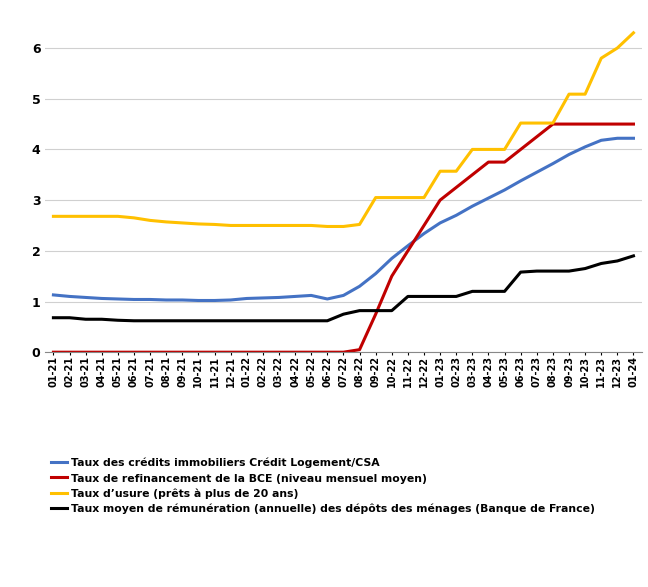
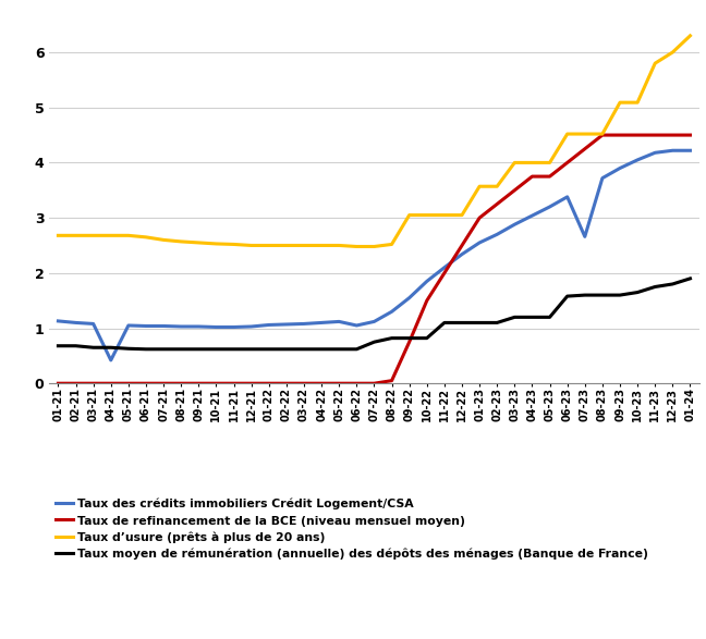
Taux des crédits immobiliers Crédit Logement/CSA/04-21: 1.06 -> 0.42
Taux des crédits immobiliers Crédit Logement/CSA/07-23: 3.55 -> 2.66
